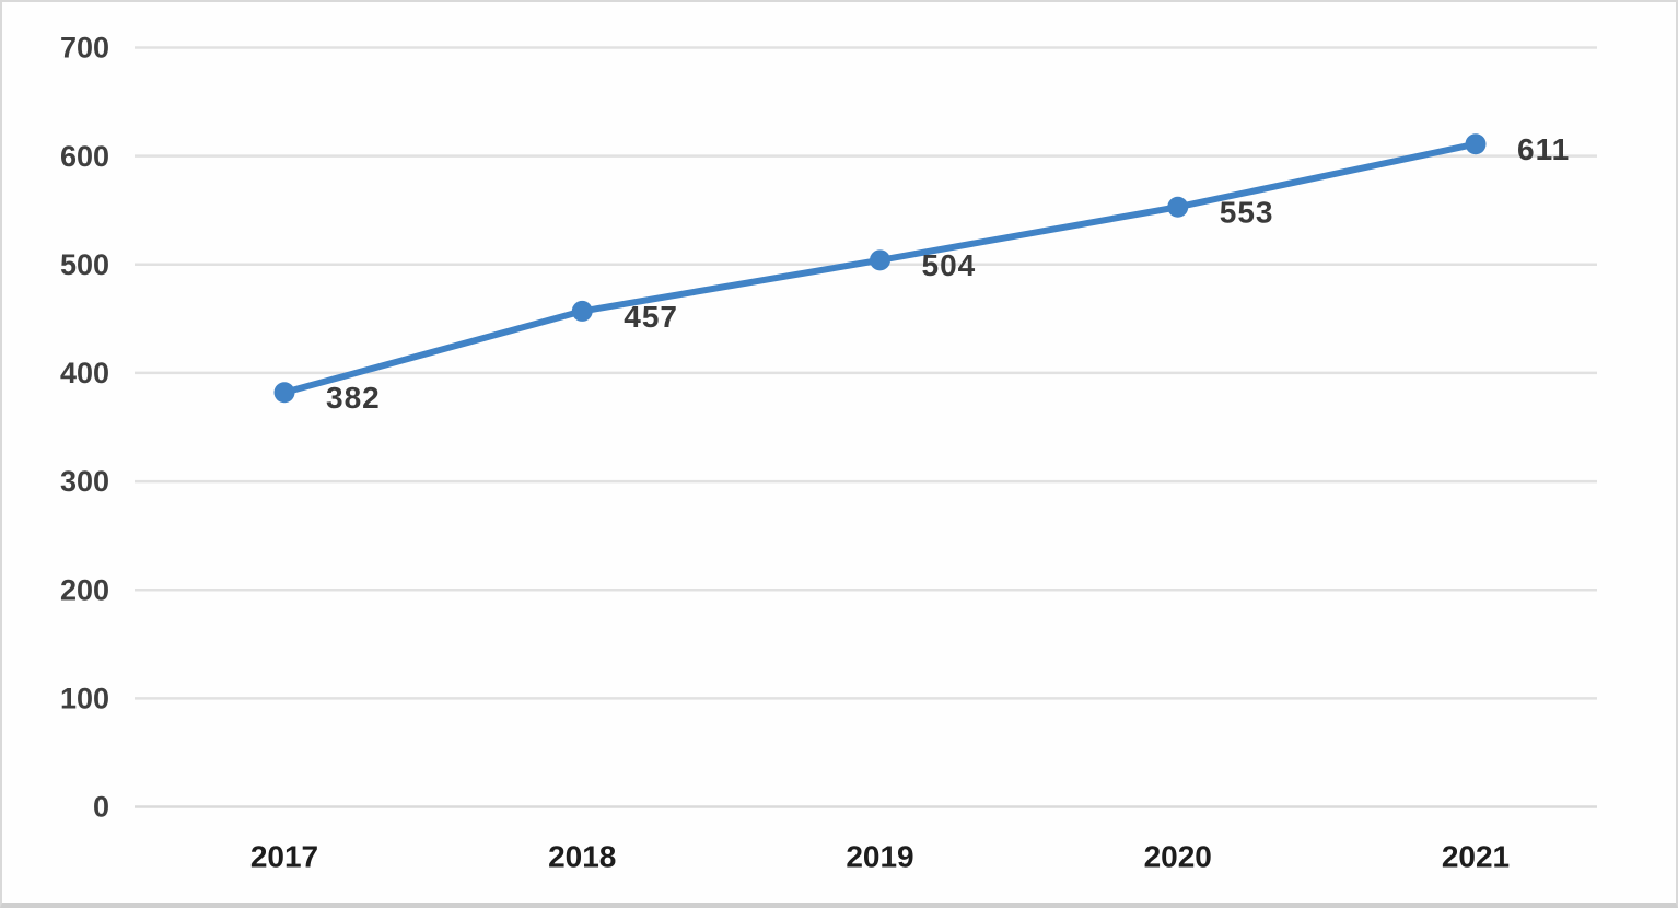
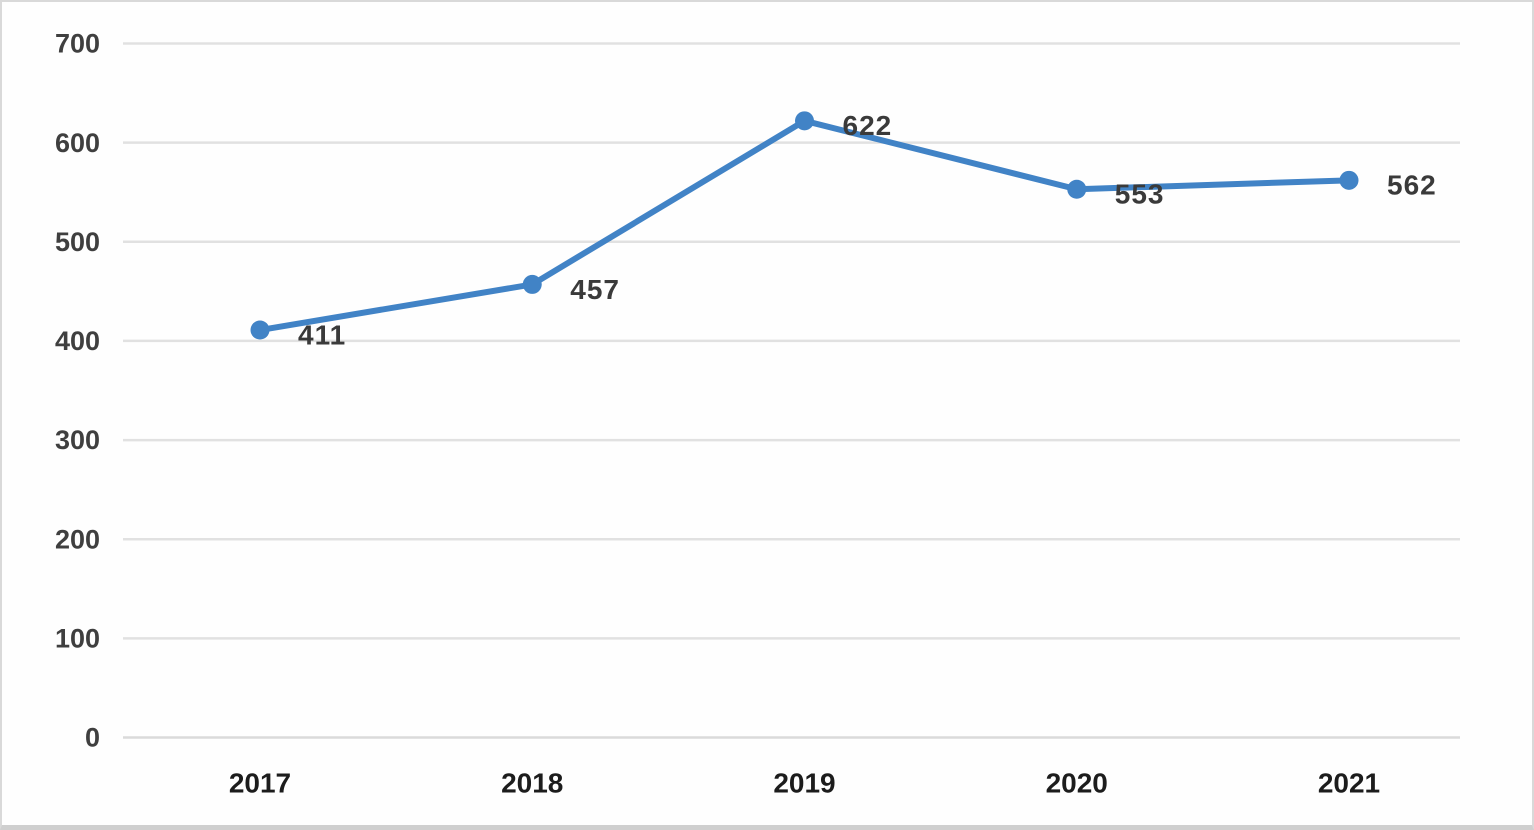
2017: 382 -> 411
2019: 504 -> 622
2021: 611 -> 562
